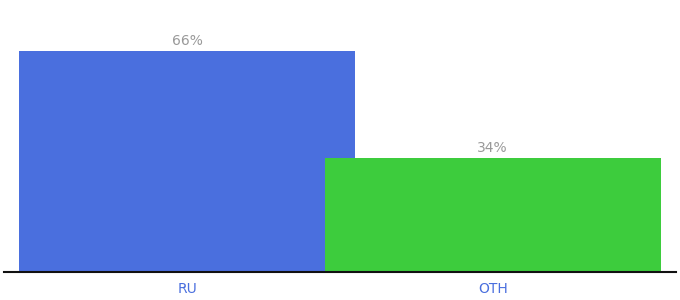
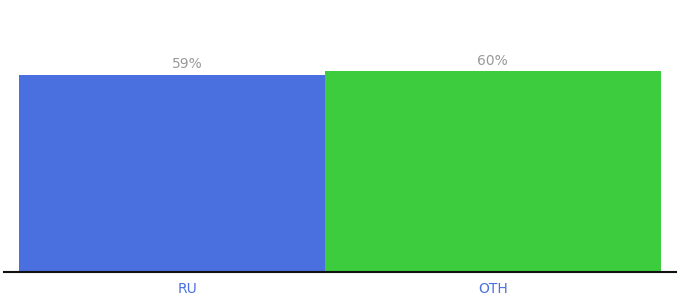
RU: 66% -> 59%
OTH: 34% -> 60%
